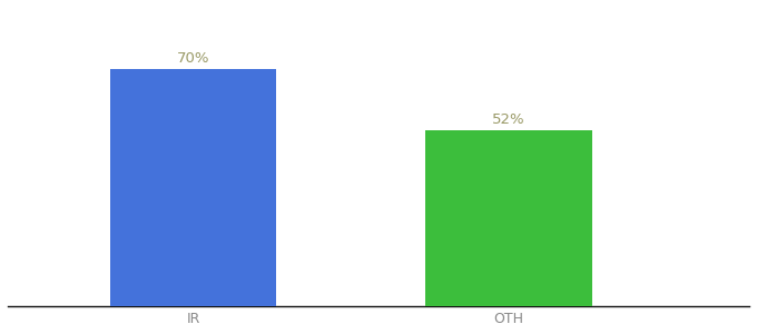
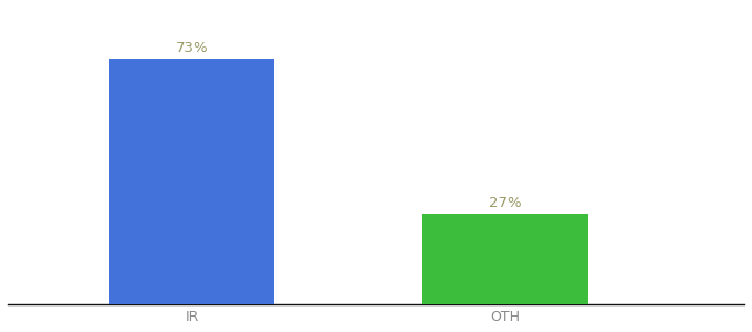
IR: 70% -> 73%
OTH: 52% -> 27%
